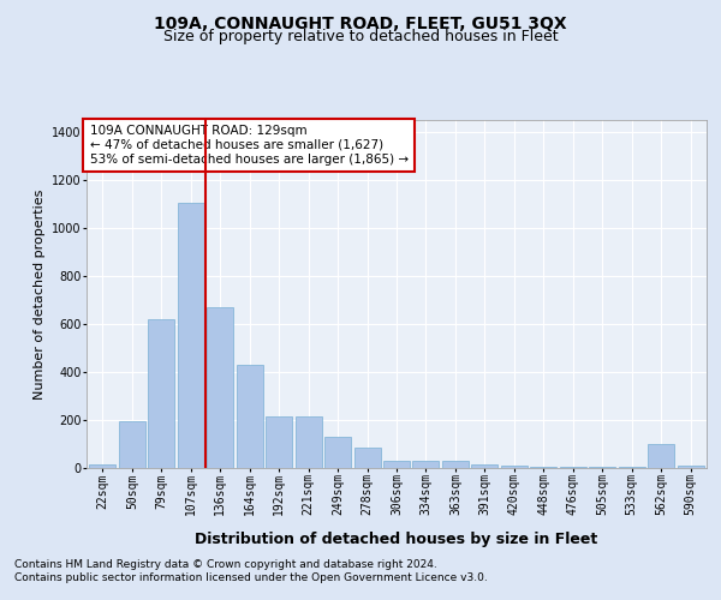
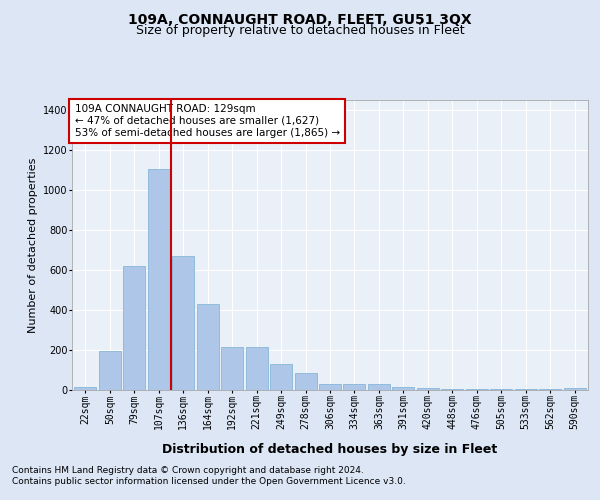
562sqm: 100 -> 0
